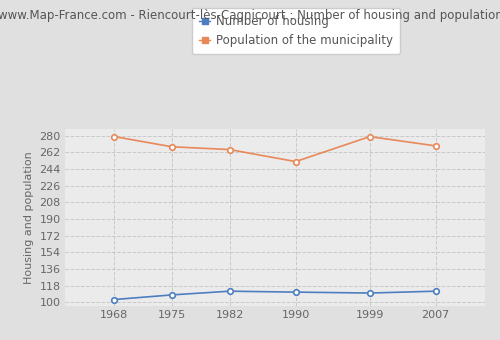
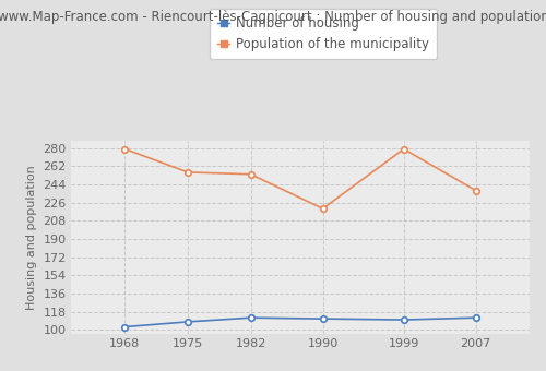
Population of the municipality/1975: 268 -> 256
Population of the municipality/1982: 265 -> 254
Population of the municipality/1990: 252 -> 220
Population of the municipality/2007: 269 -> 238
